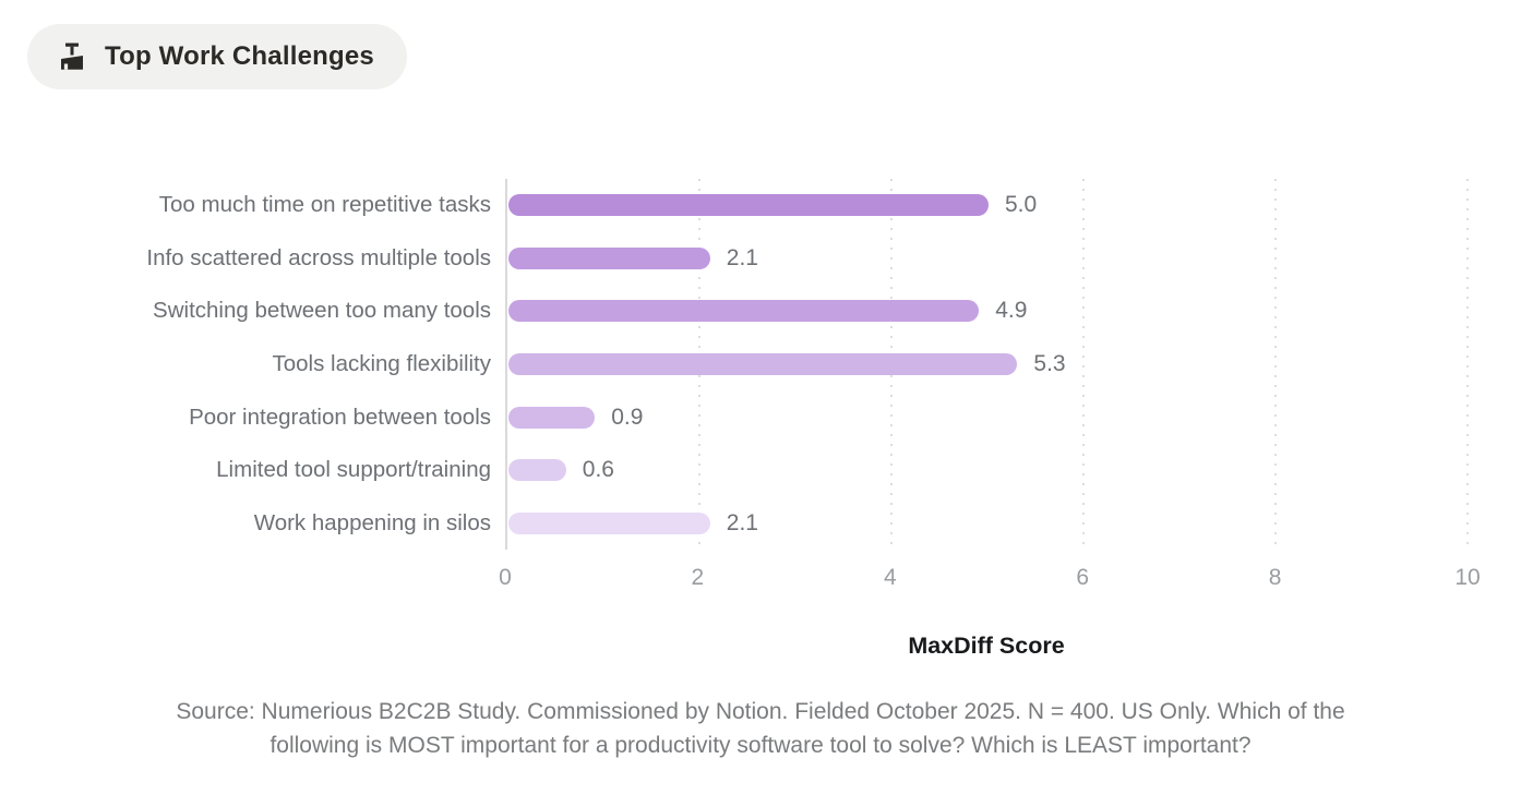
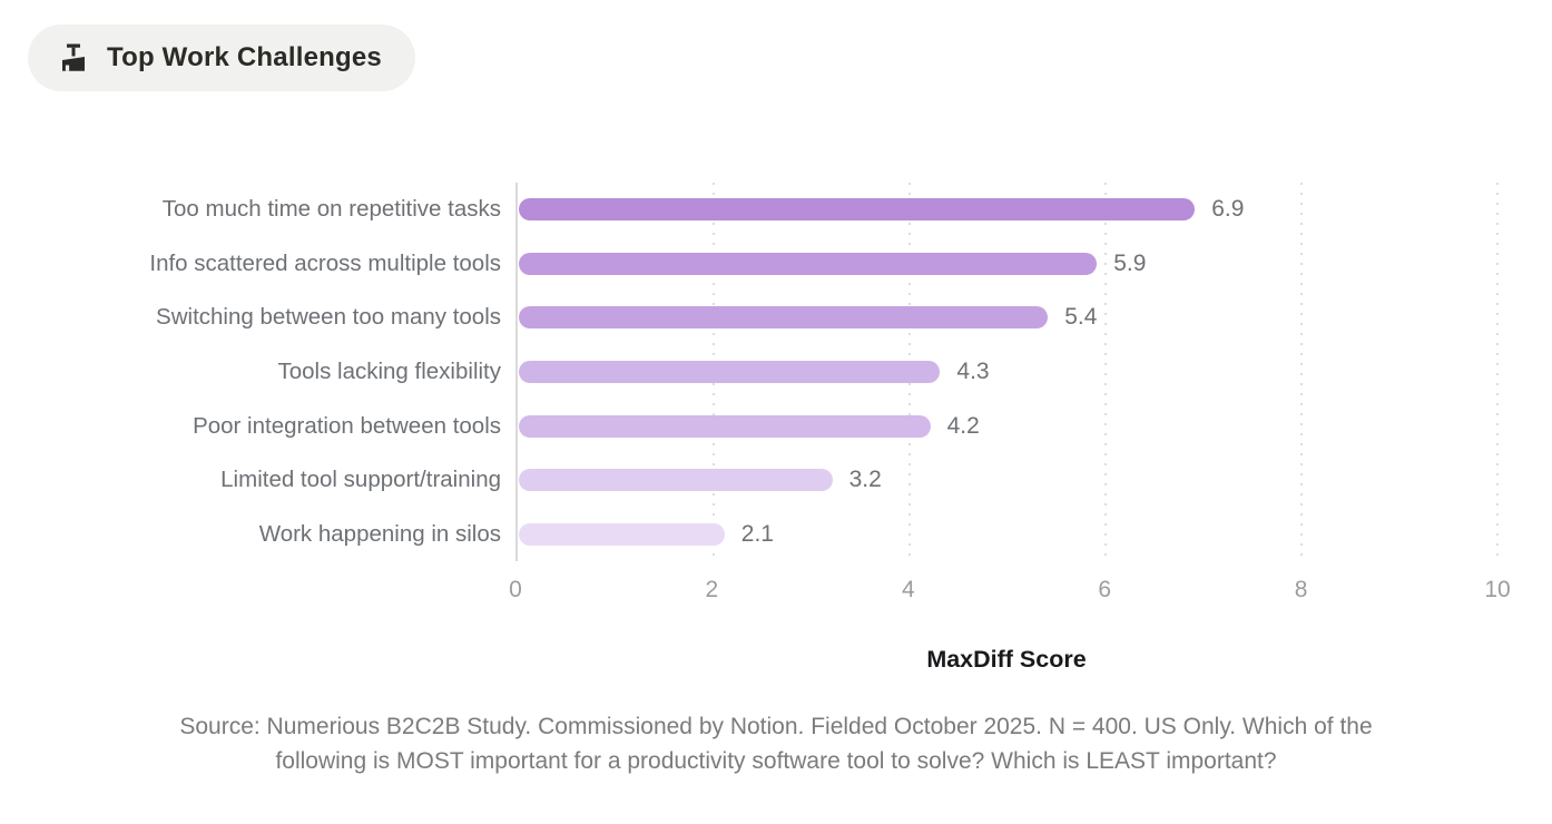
Too much time on repetitive tasks: 5.0 -> 6.9
Info scattered across multiple tools: 2.1 -> 5.9
Switching between too many tools: 4.9 -> 5.4
Tools lacking flexibility: 5.3 -> 4.3
Poor integration between tools: 0.9 -> 4.2
Limited tool support/training: 0.6 -> 3.2
